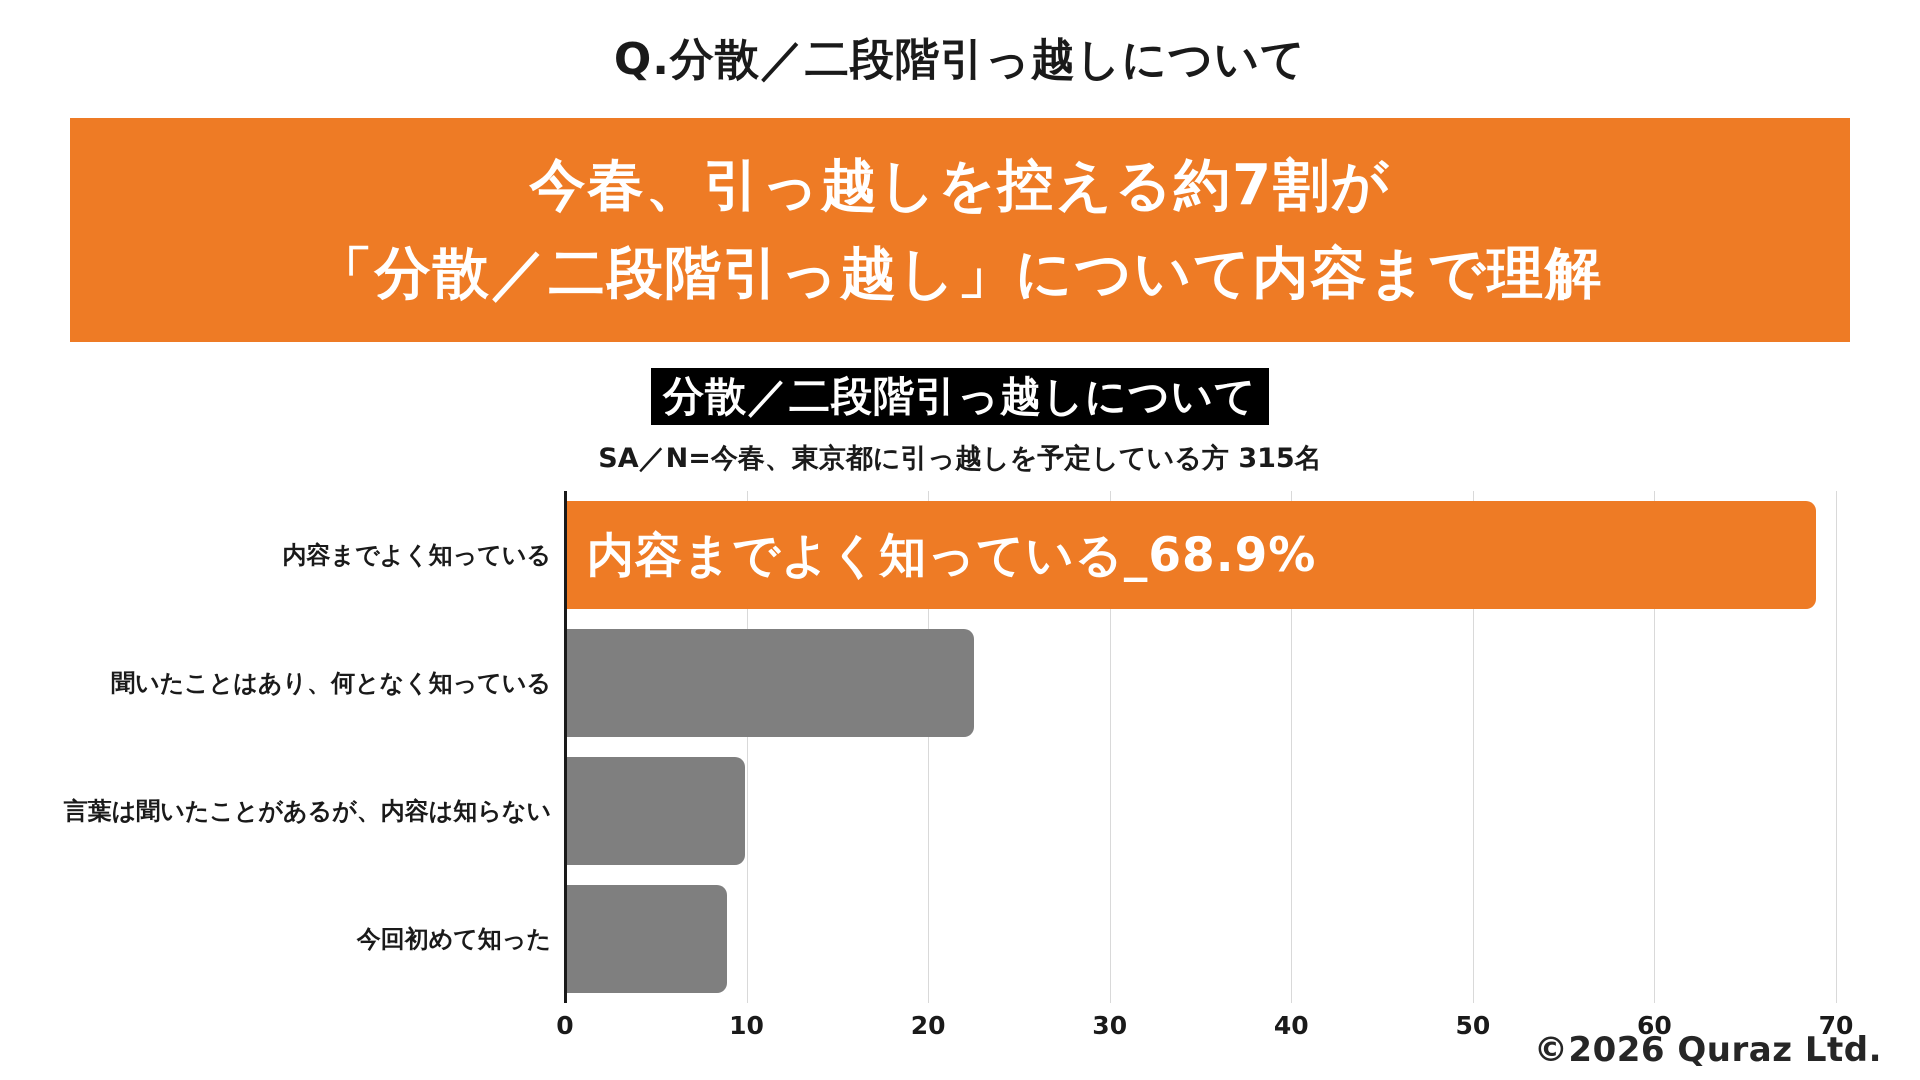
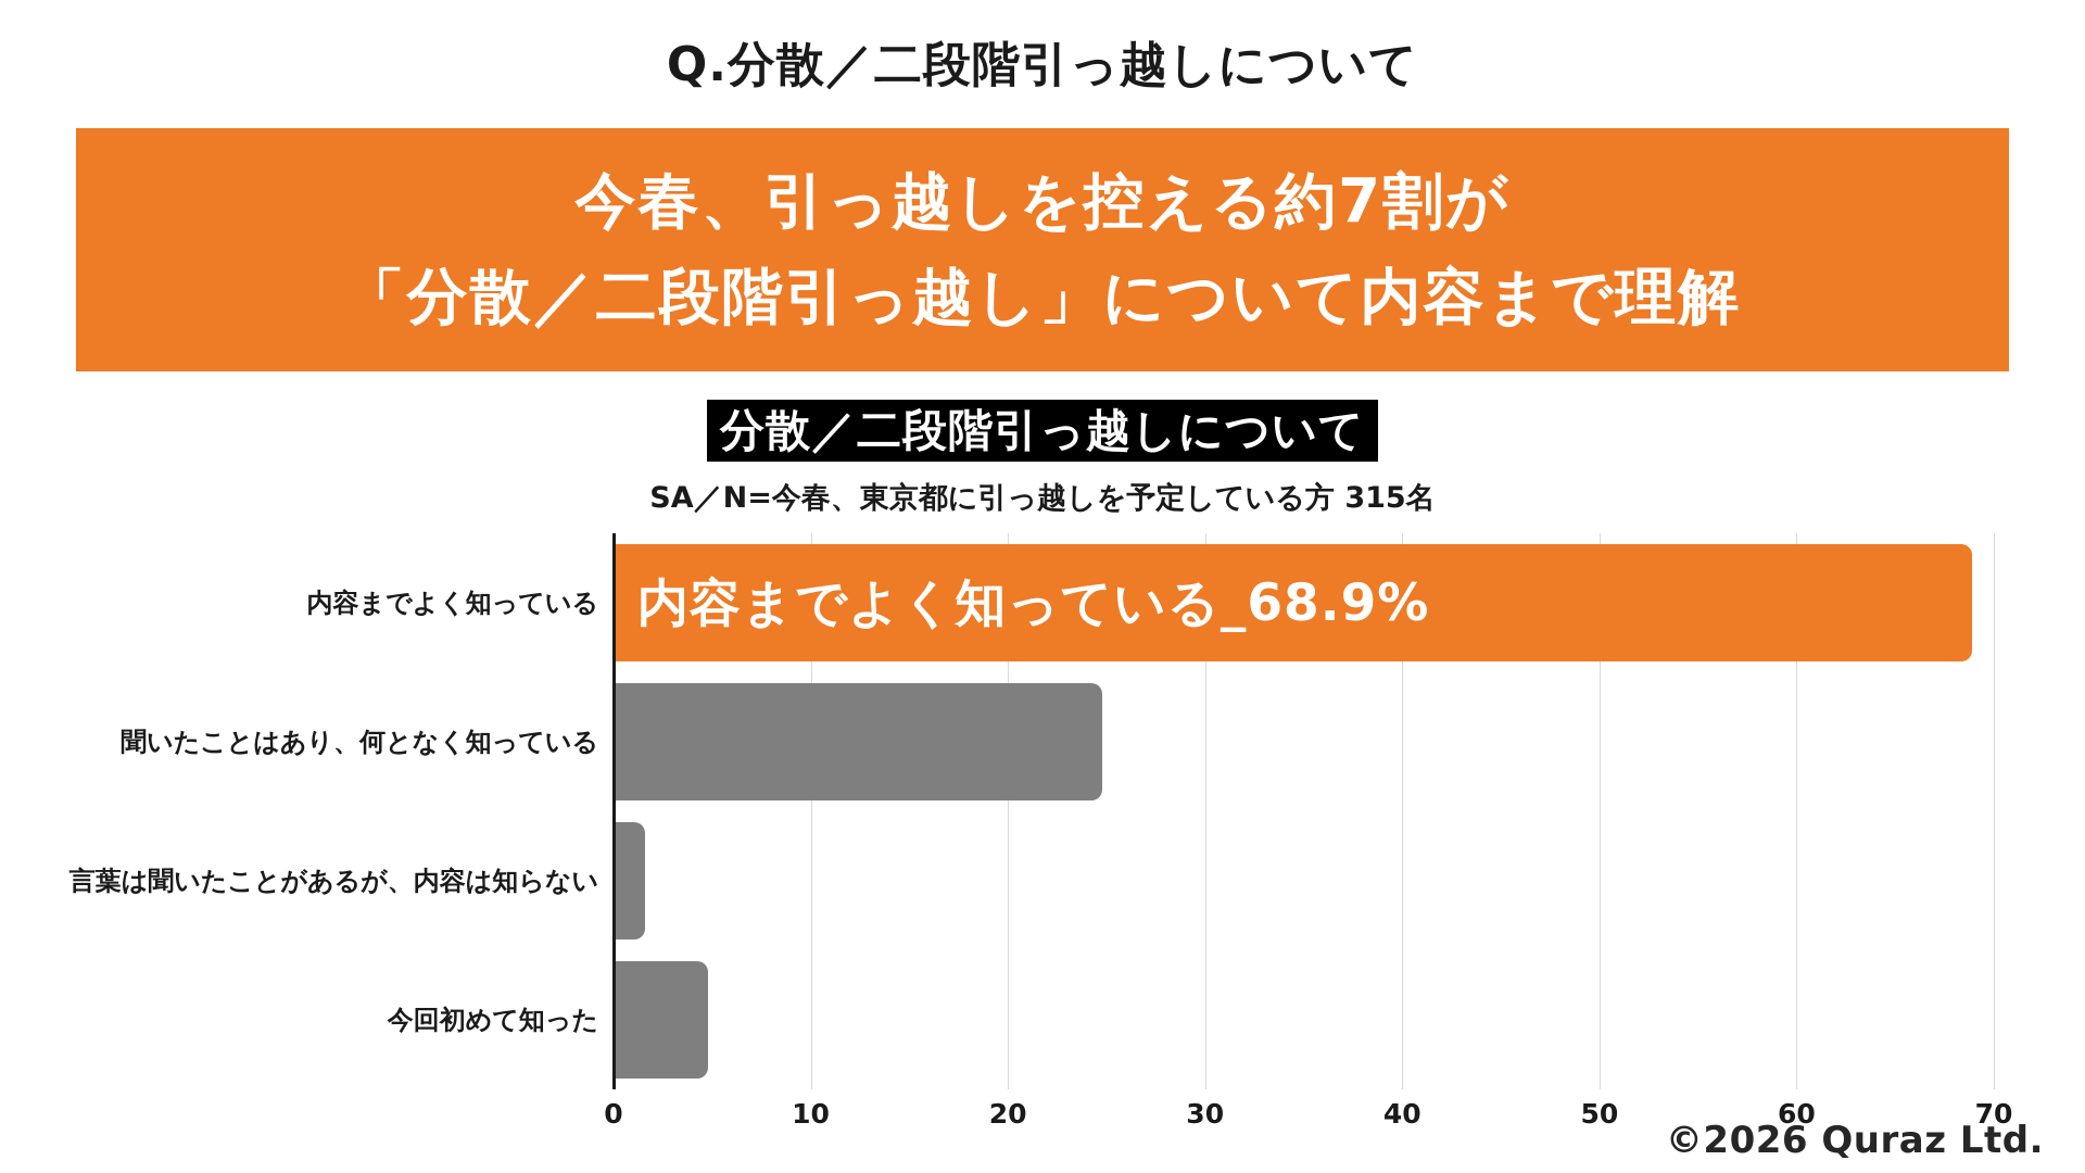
聞いたことはあり、何となく知っている: 22.5 -> 24.8
言葉は聞いたことがあるが、内容は知らない: 9.9 -> 1.6
今回初めて知った: 8.9 -> 4.8
